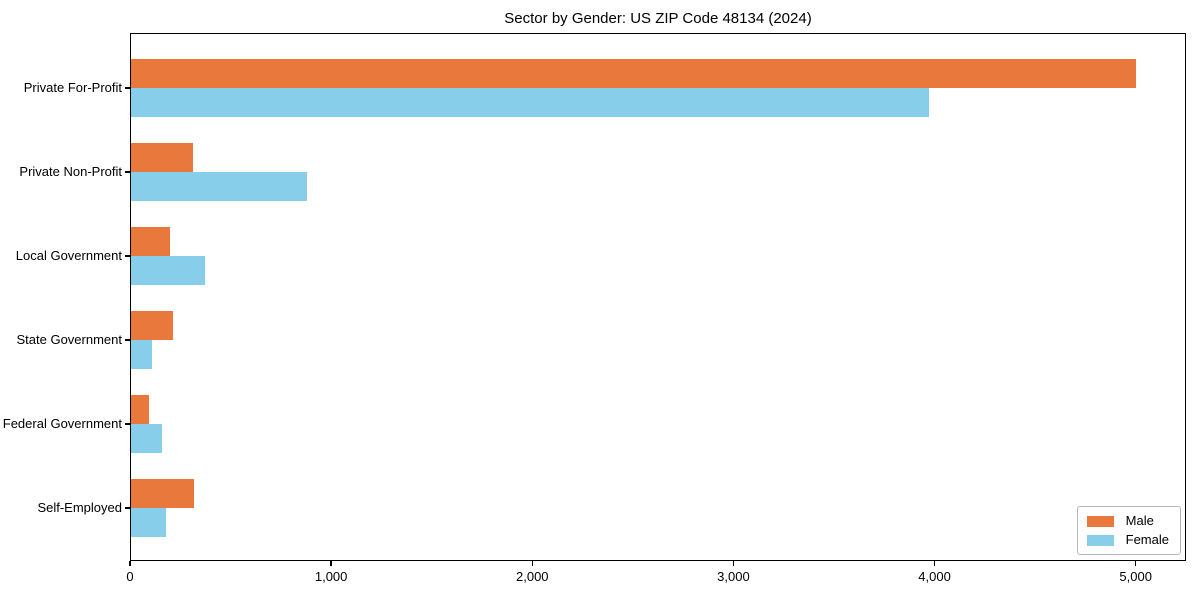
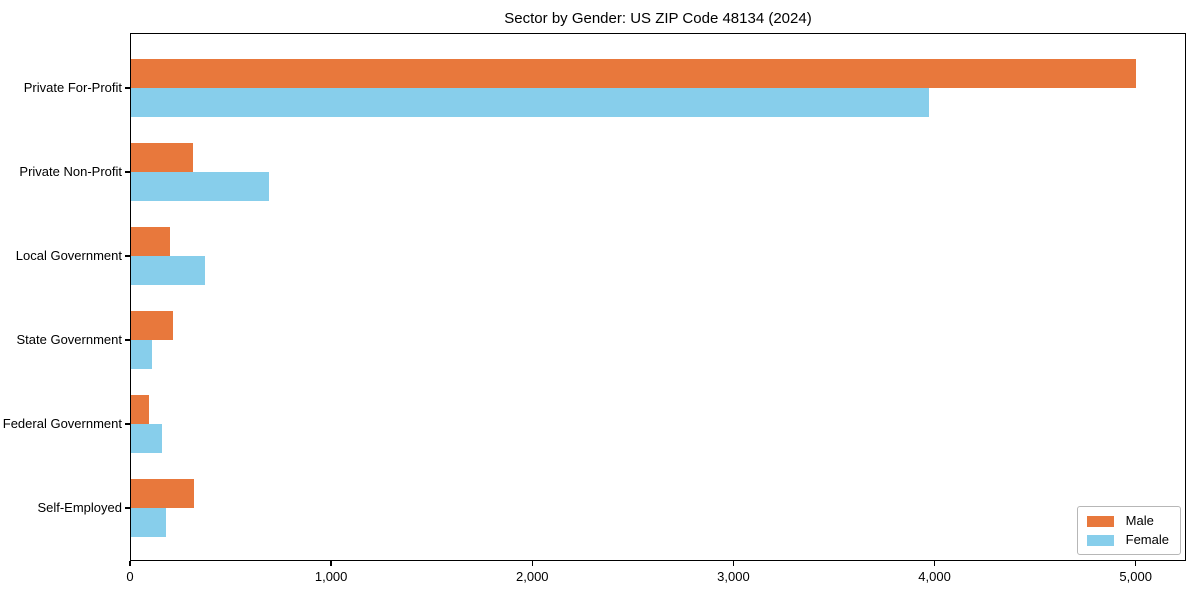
Female/Private Non-Profit: 880 -> 690
